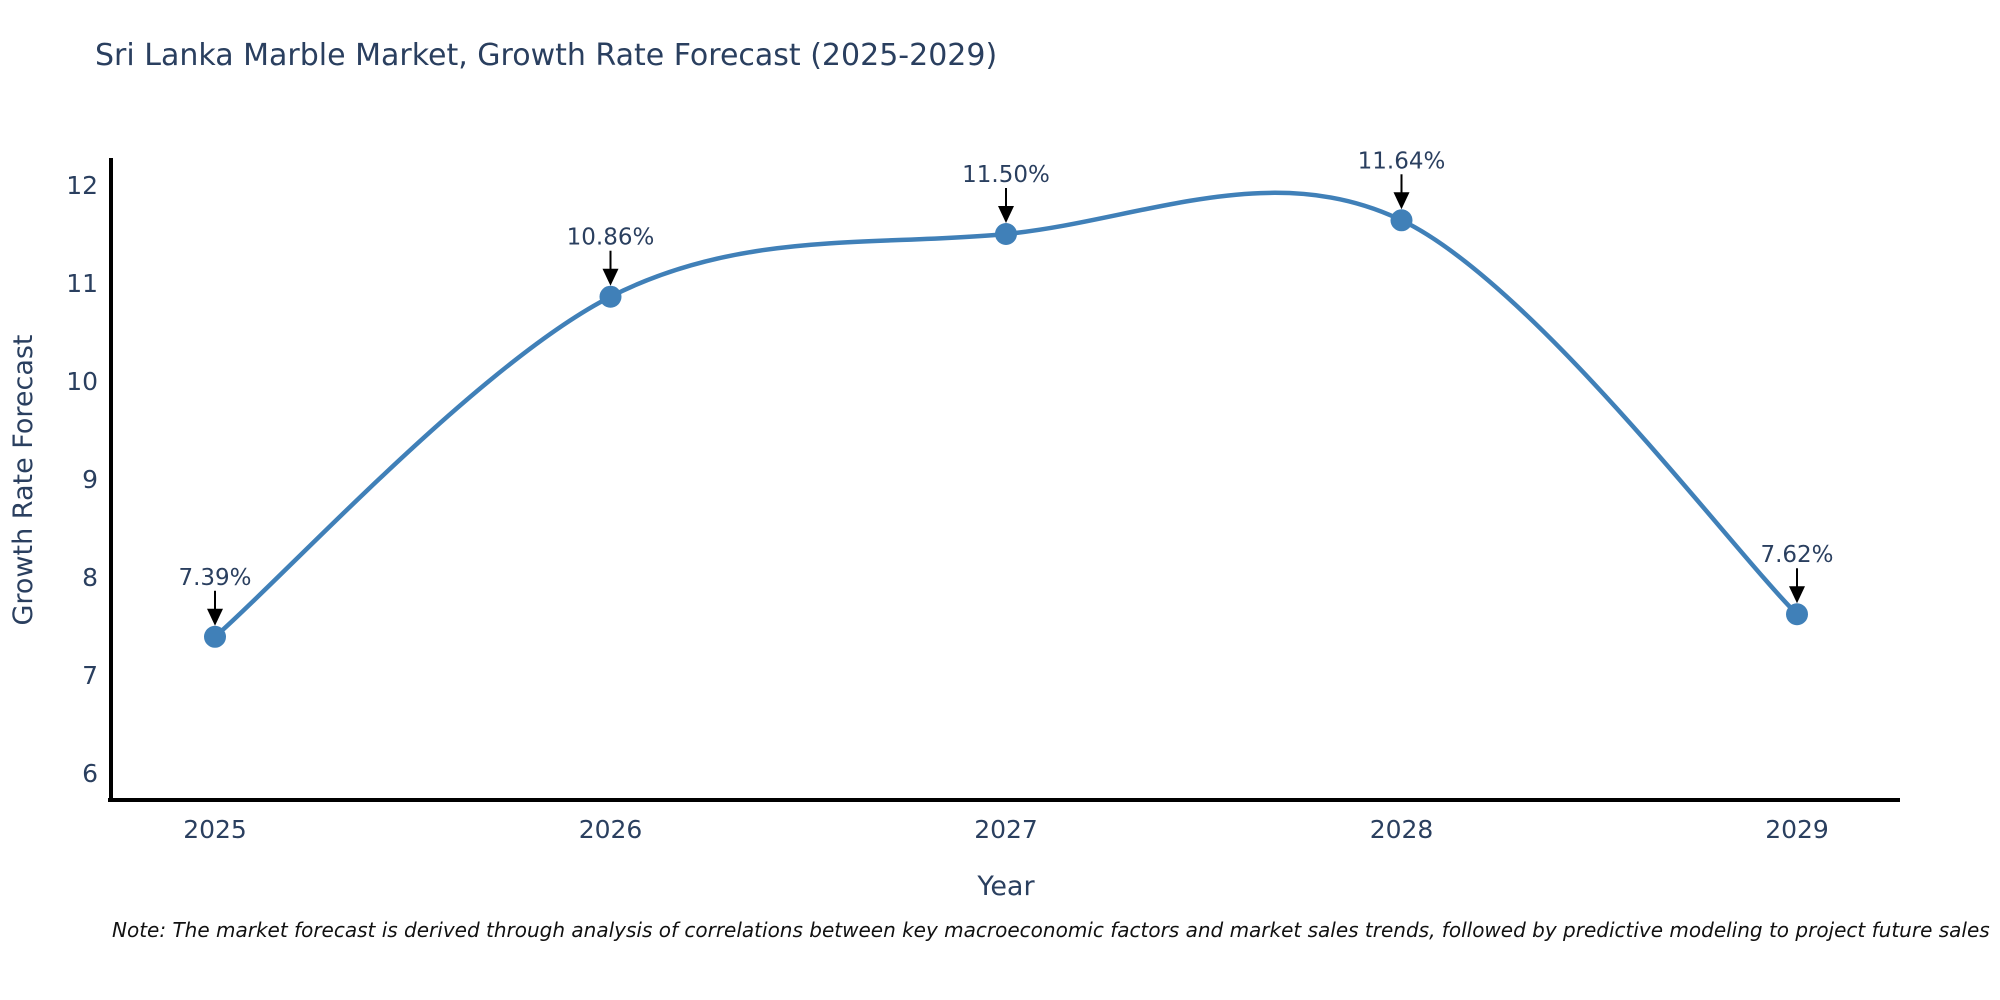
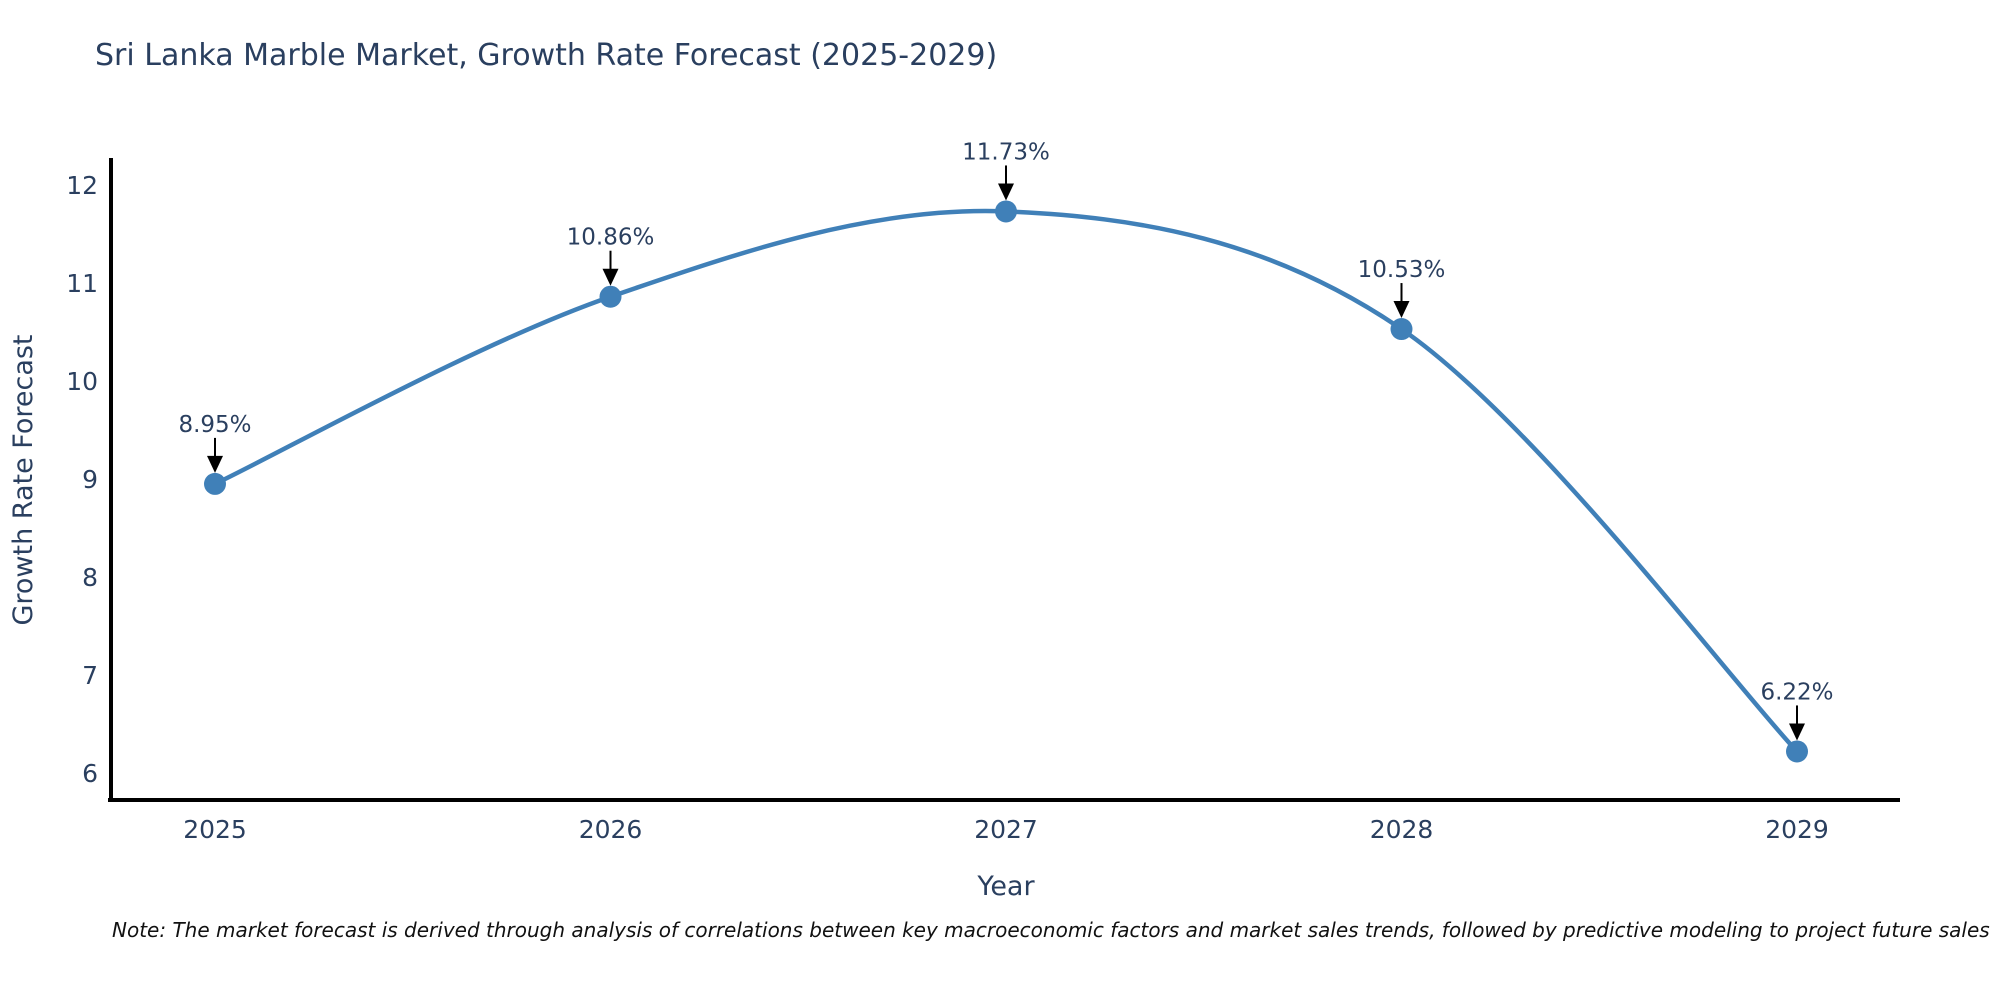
2025: 7.39% -> 8.95%
2027: 11.50% -> 11.73%
2028: 11.64% -> 10.53%
2029: 7.62% -> 6.22%
